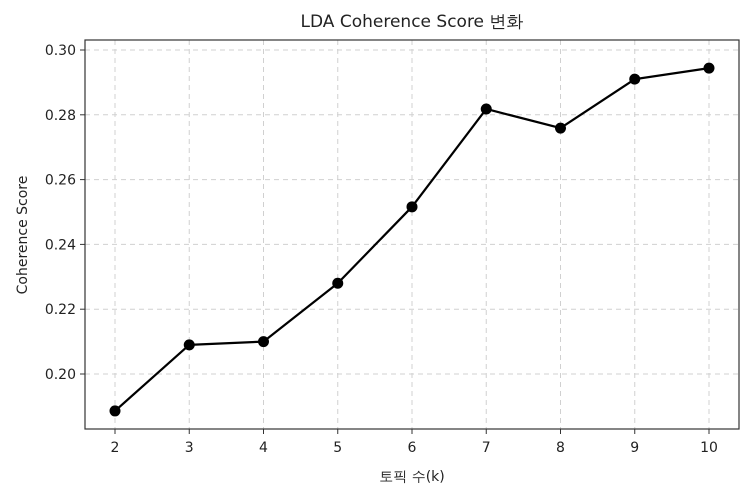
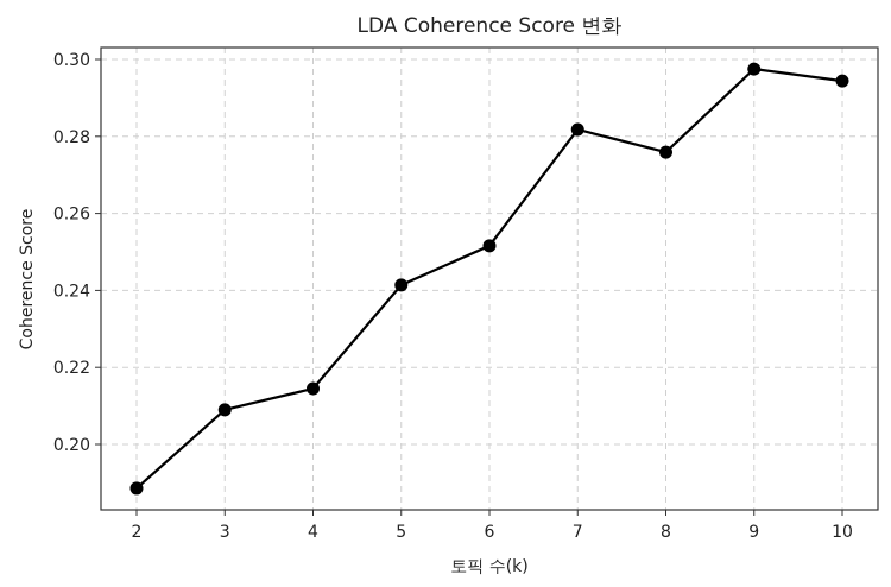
4: 0.210 -> 0.214
5: 0.228 -> 0.241
9: 0.291 -> 0.297
